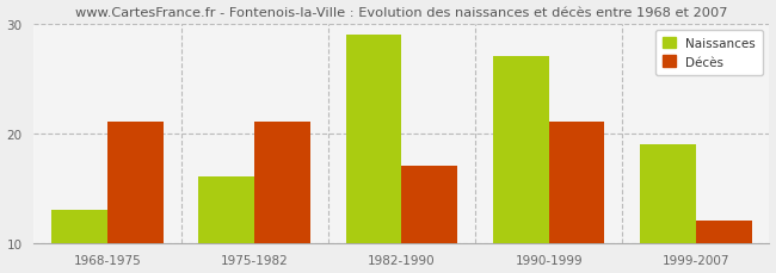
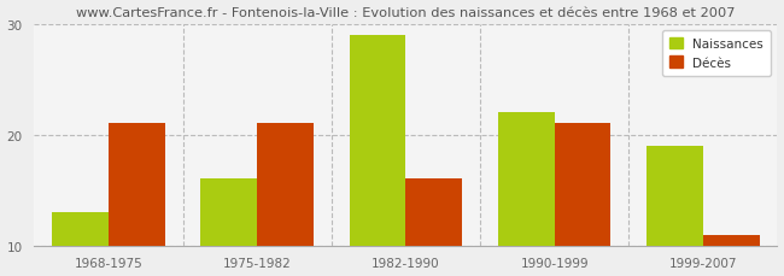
Décès/1982-1990: 17 -> 16
Naissances/1990-1999: 27 -> 22
Décès/1999-2007: 12 -> 11
